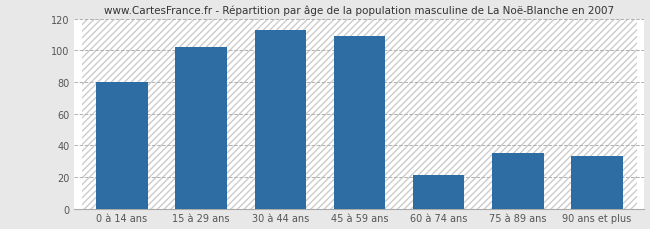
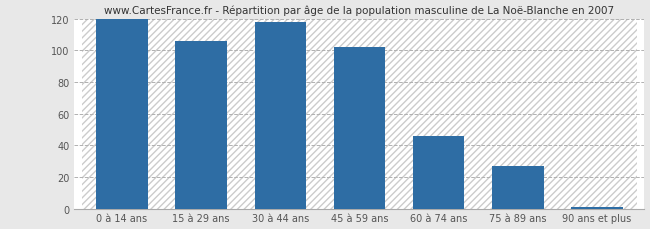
0 à 14 ans: 80 -> 120
15 à 29 ans: 102 -> 106
30 à 44 ans: 113 -> 118
45 à 59 ans: 109 -> 102
60 à 74 ans: 21 -> 46
75 à 89 ans: 35 -> 27
90 ans et plus: 33 -> 1
